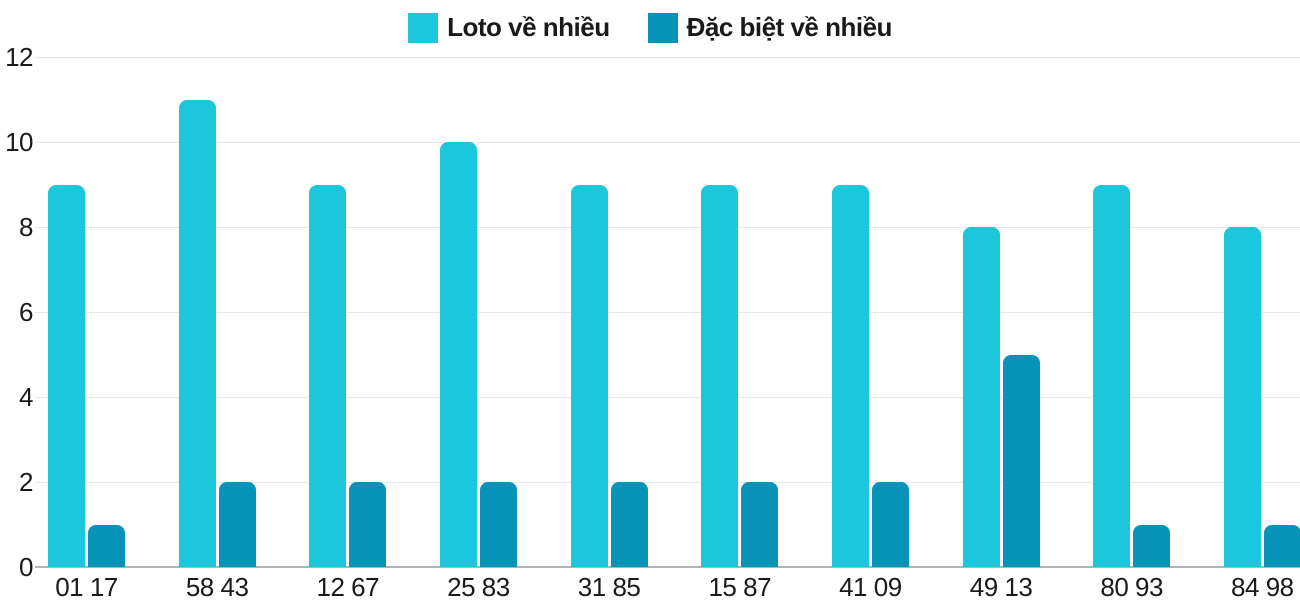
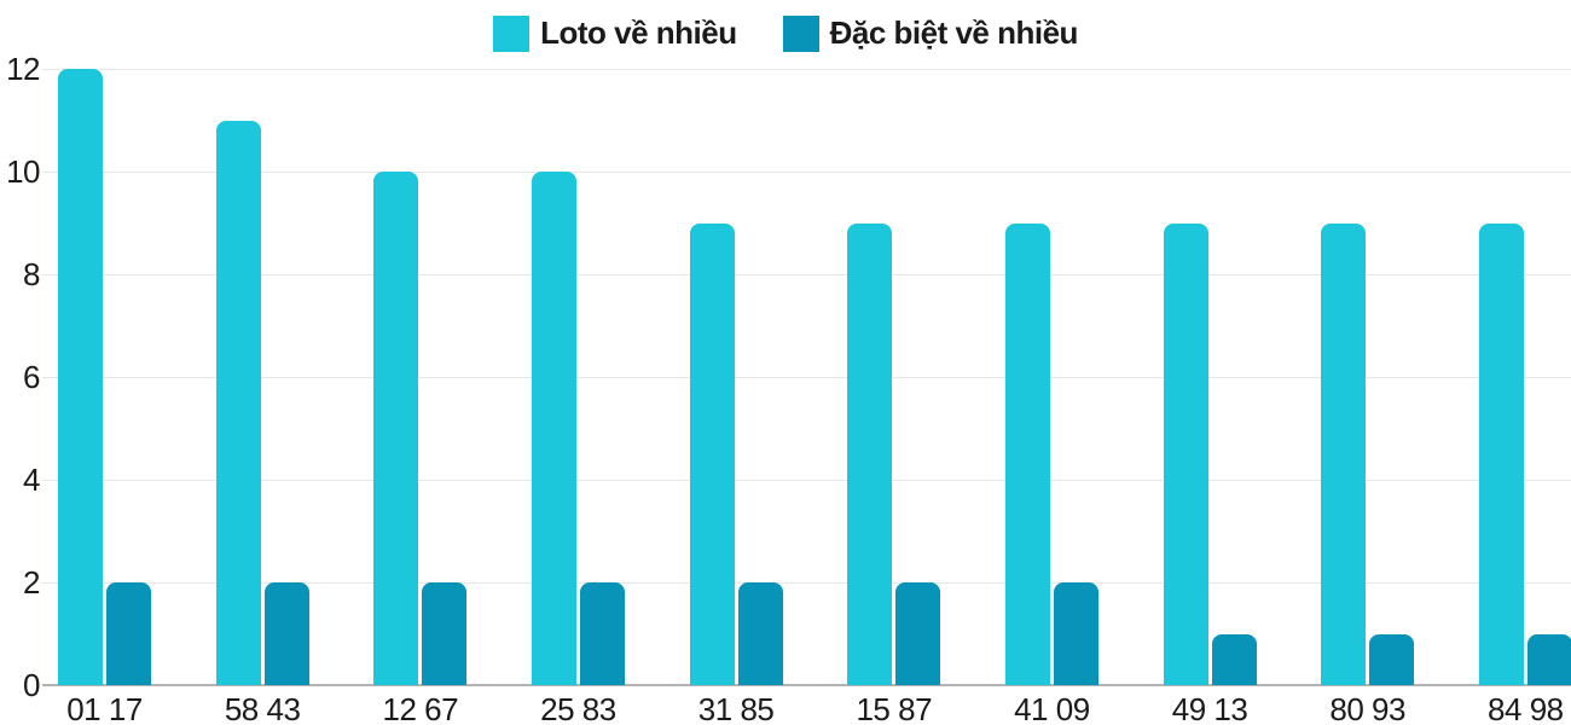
Loto về nhiều/01 17: 9 -> 12
Đặc biệt về nhiều/01 17: 1 -> 2
Loto về nhiều/12 67: 9 -> 10
Loto về nhiều/49 13: 8 -> 9
Đặc biệt về nhiều/49 13: 5 -> 1
Loto về nhiều/84 98: 8 -> 9
